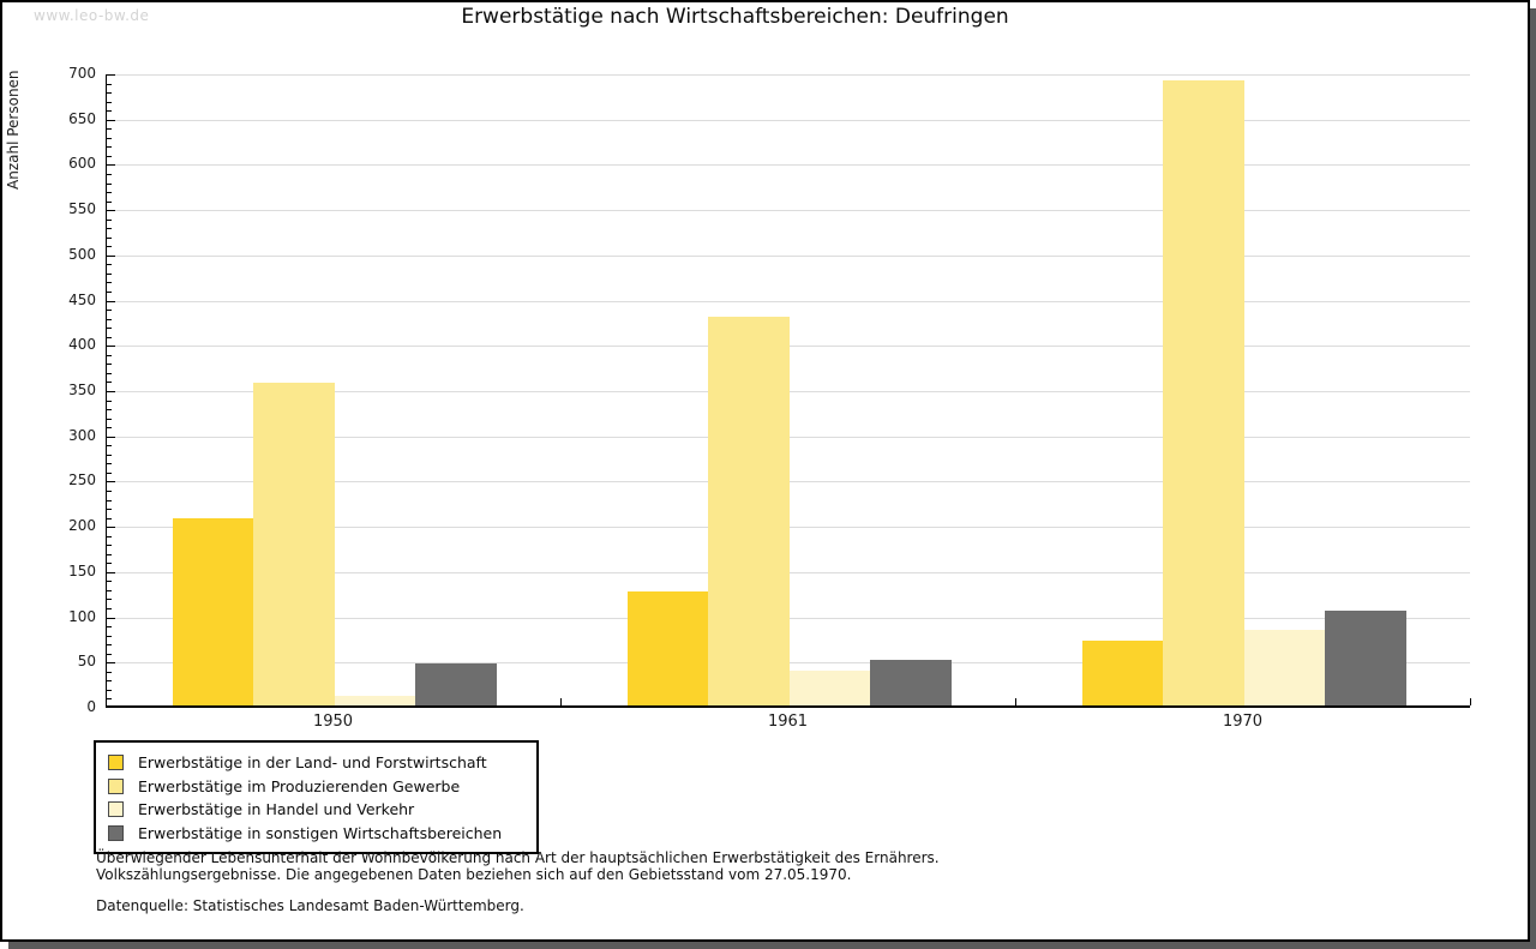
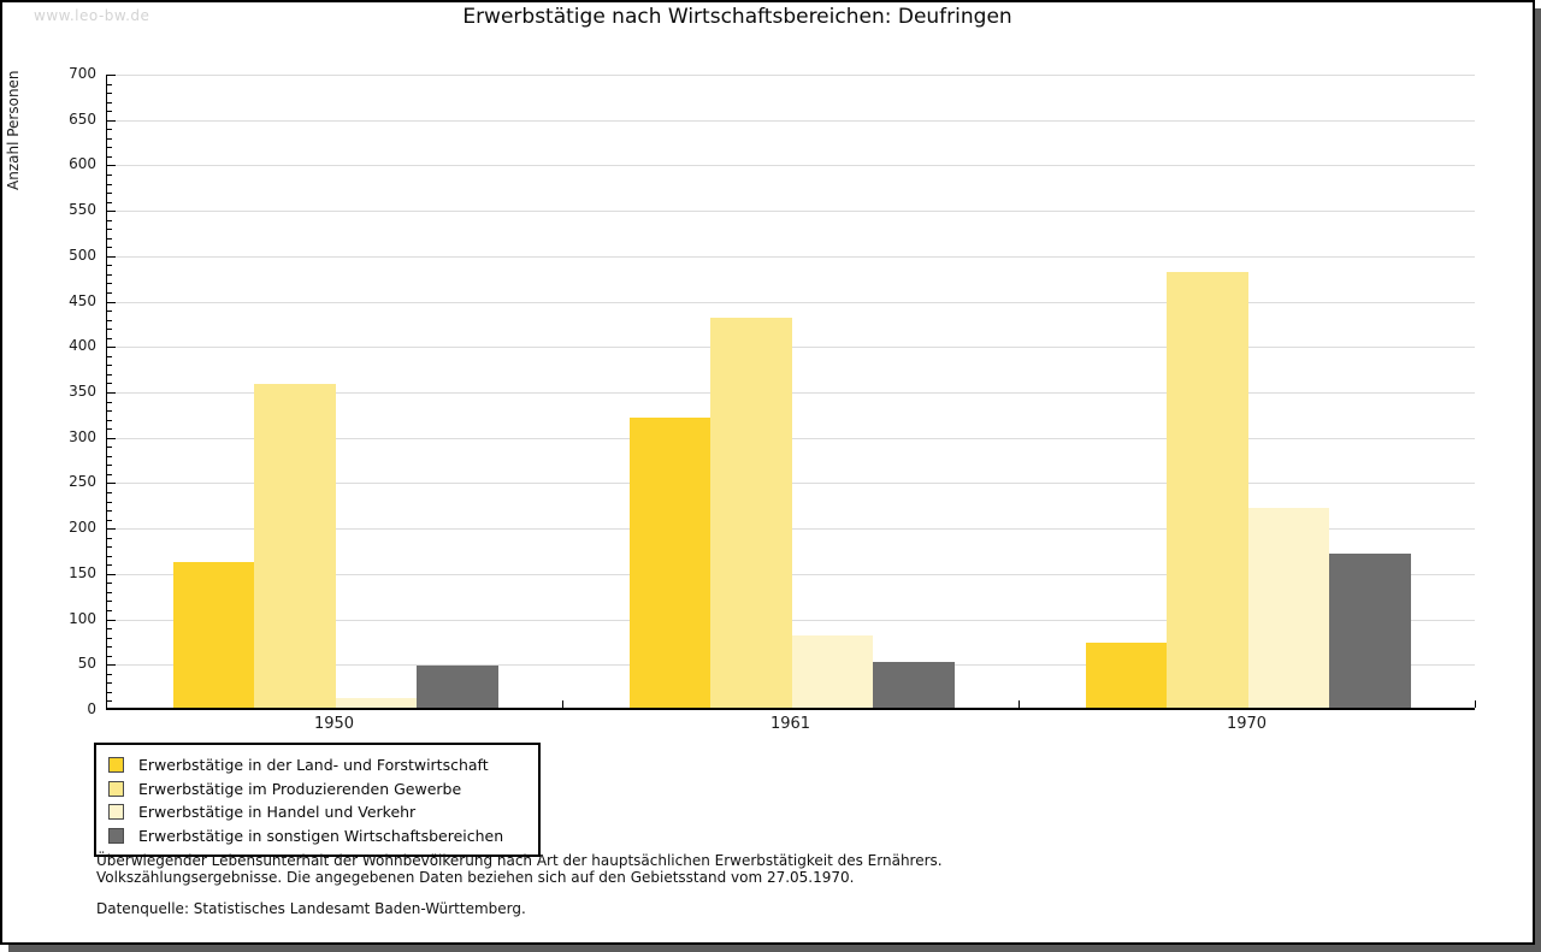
Erwerbstätige in der Land- und Forstwirtschaft/1950: 210 -> 160
Erwerbstätige in der Land- und Forstwirtschaft/1961: 130 -> 320
Erwerbstätige in Handel und Verkehr/1961: 40 -> 80
Erwerbstätige im Produzierenden Gewerbe/1970: 690 -> 480
Erwerbstätige in Handel und Verkehr/1970: 80 -> 220
Erwerbstätige in sonstigen Wirtschaftsbereichen/1970: 100 -> 170
